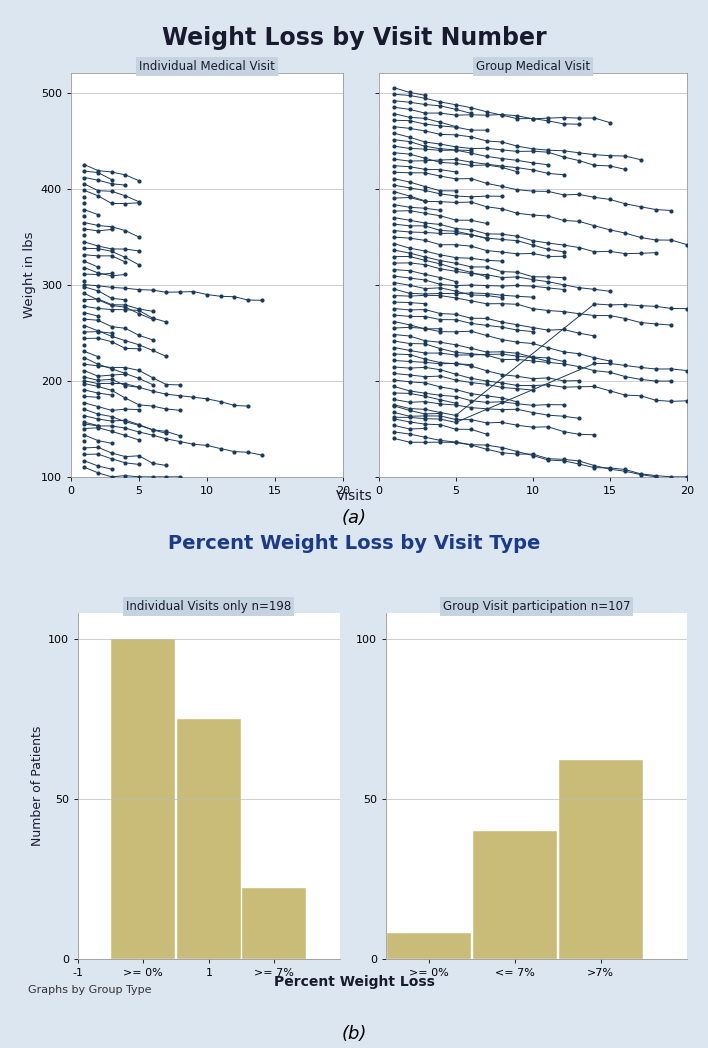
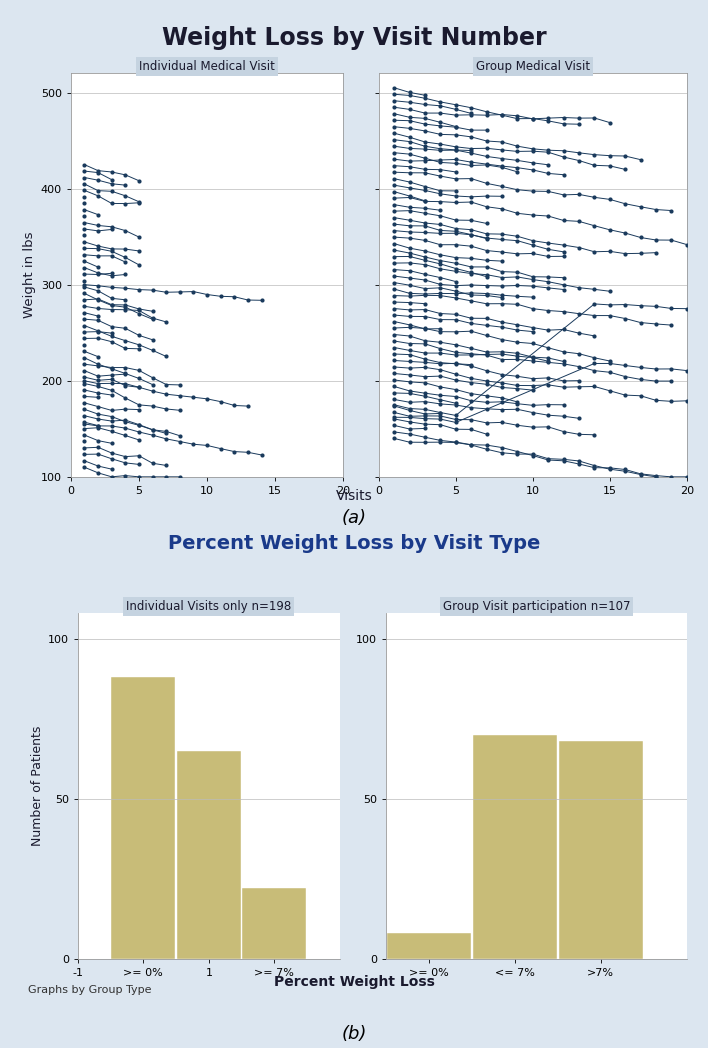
Individual Visits only n=198/>= 0%: 100 -> 88
Individual Visits only n=198/1: 75 -> 65
Group Visit participation n=107/<= 7%: 40 -> 70
Group Visit participation n=107/>7%: 62 -> 68
